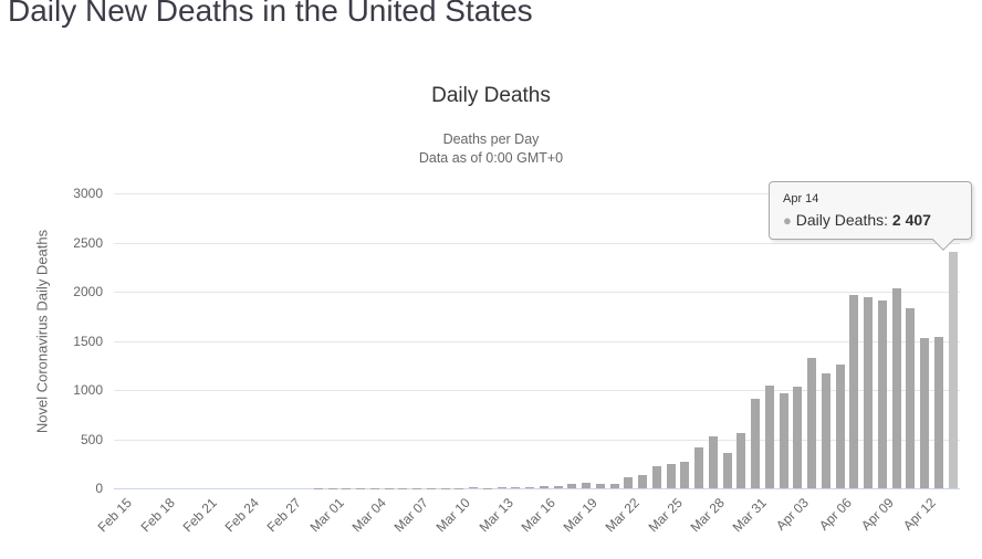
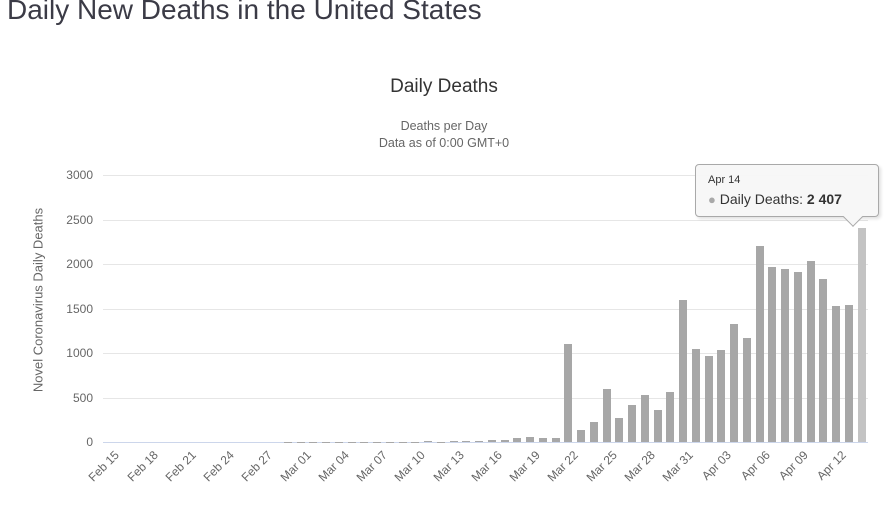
Mar 22: 100 -> 1100
Mar 25: 200 -> 600
Mar 31: 900 -> 1600
Apr 06: 1300 -> 2200
